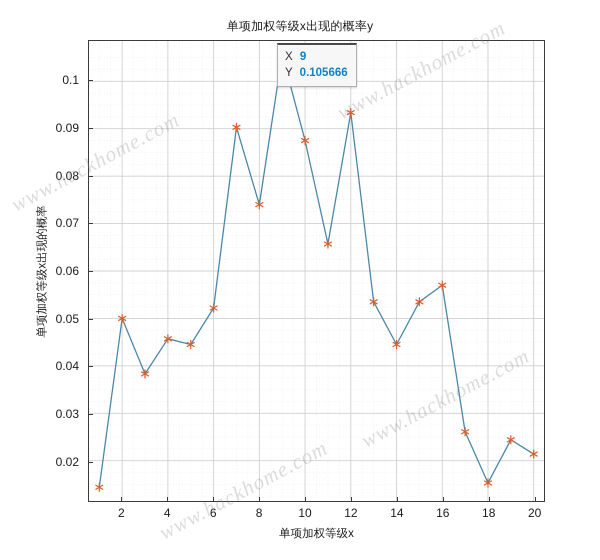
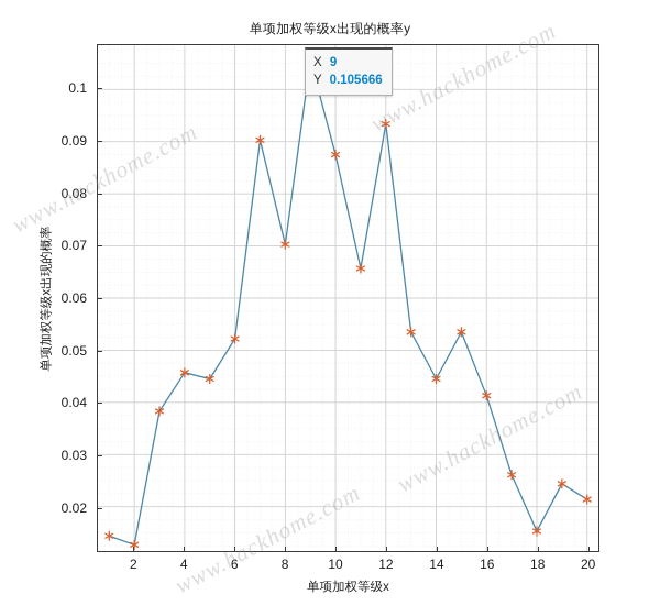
2: 0.050 -> 0.013
8: 0.074 -> 0.070
16: 0.057 -> 0.041
